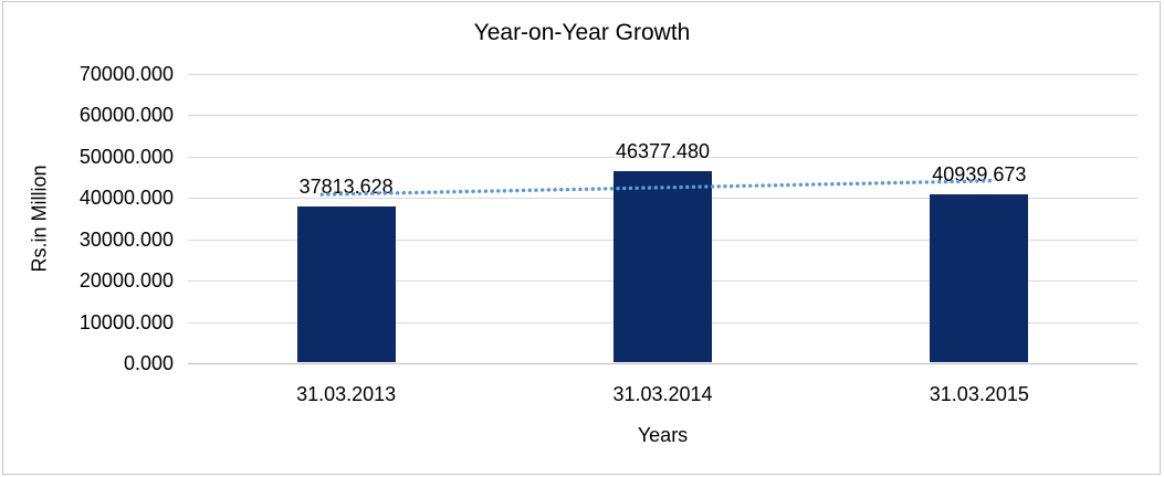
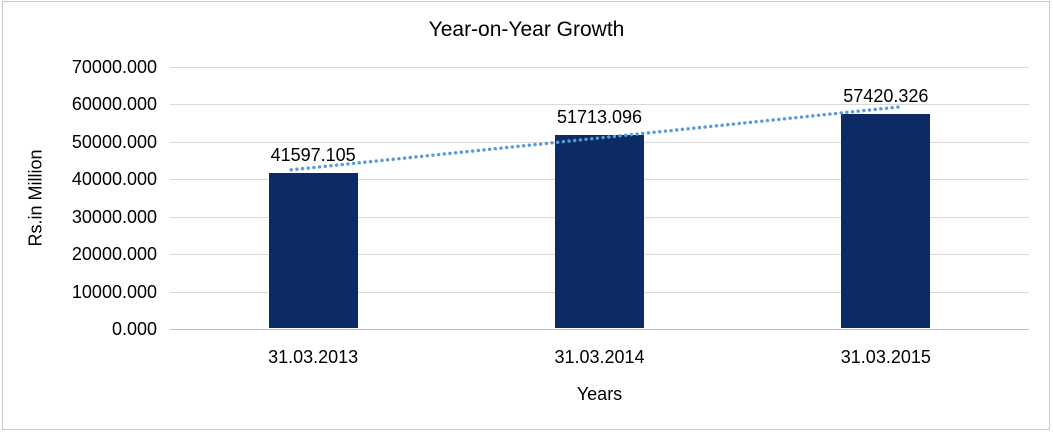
31.03.2013: 37813.628 -> 41597.105
31.03.2014: 46377.480 -> 51713.096
31.03.2015: 40939.673 -> 57420.326
